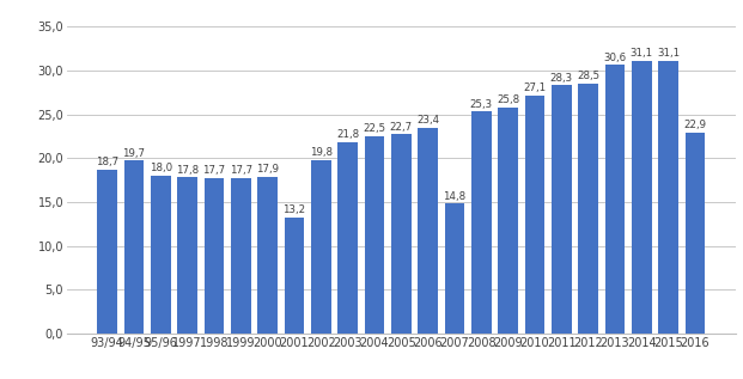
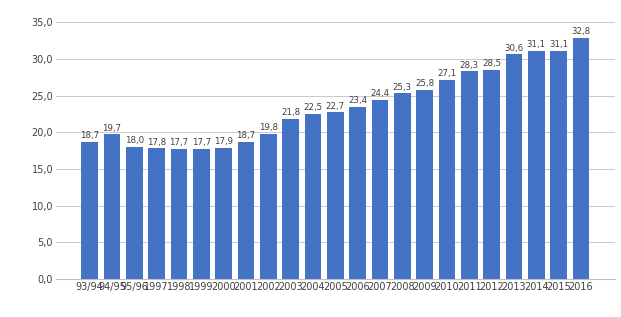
2001: 13,2 -> 18,7
2007: 14,8 -> 24,4
2016: 22,9 -> 32,8
